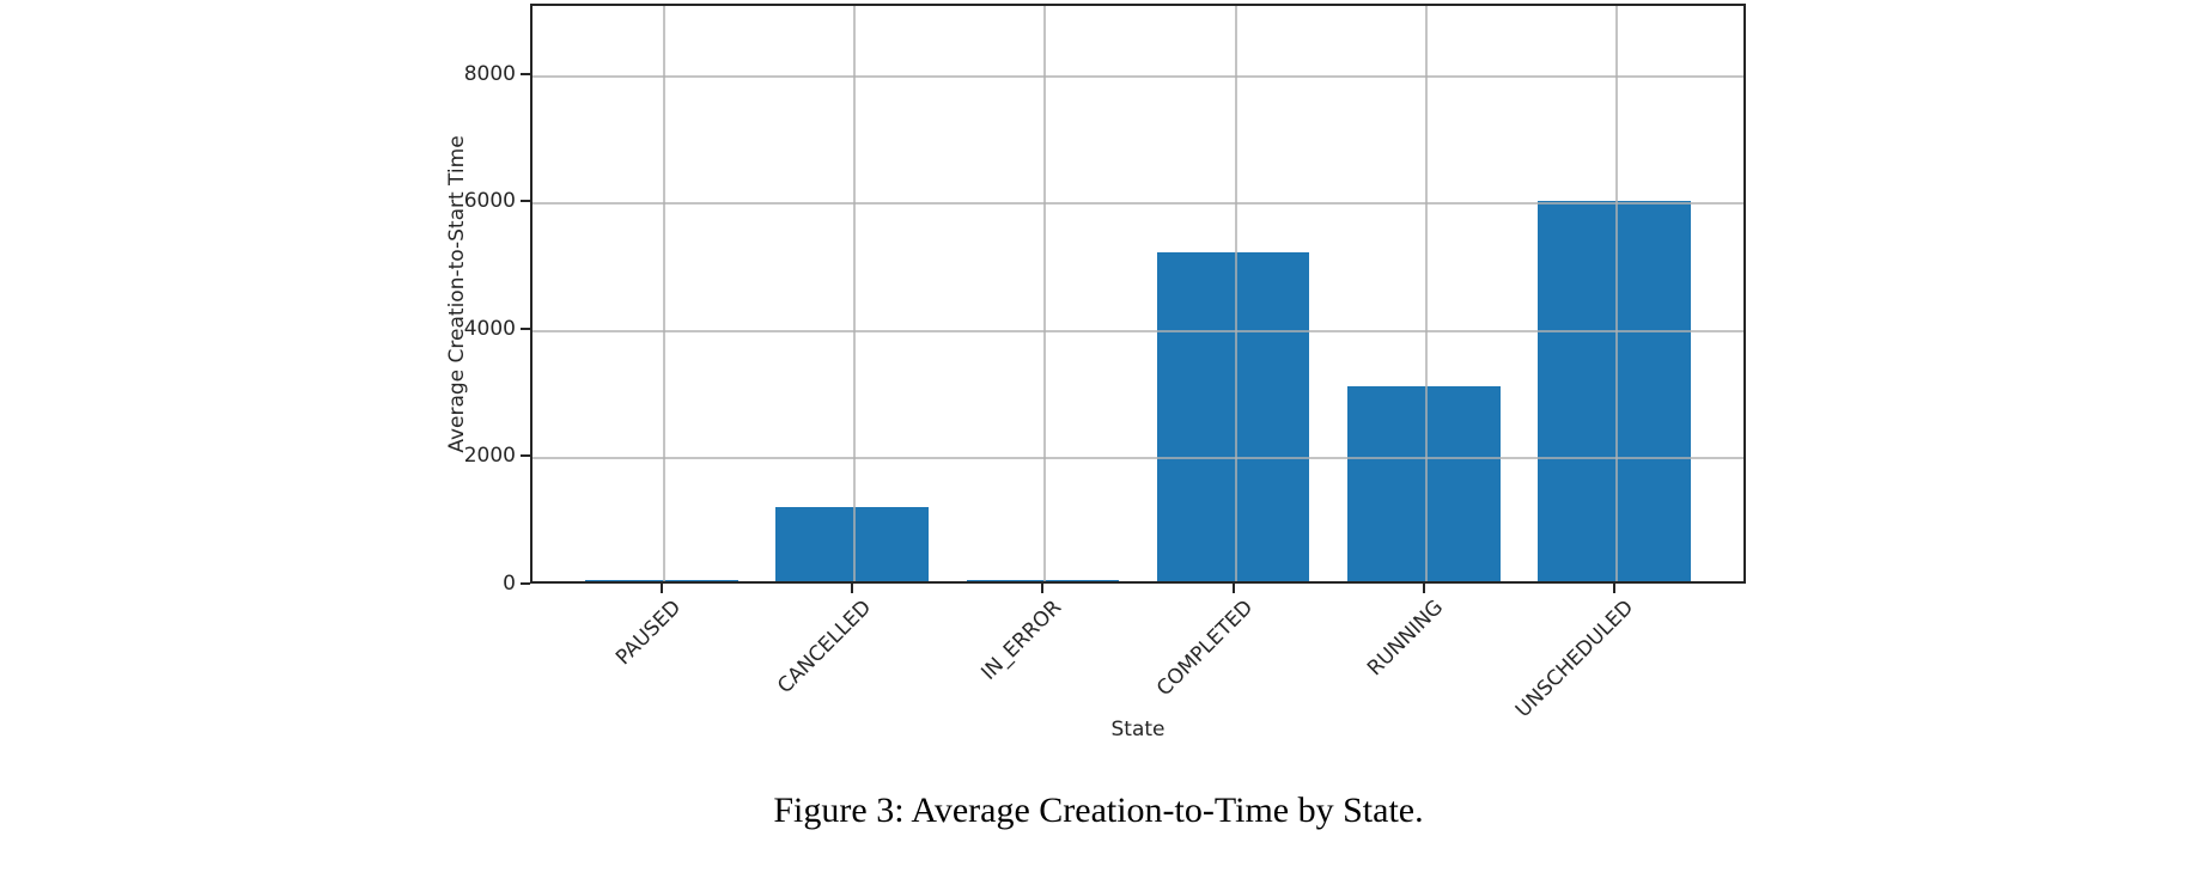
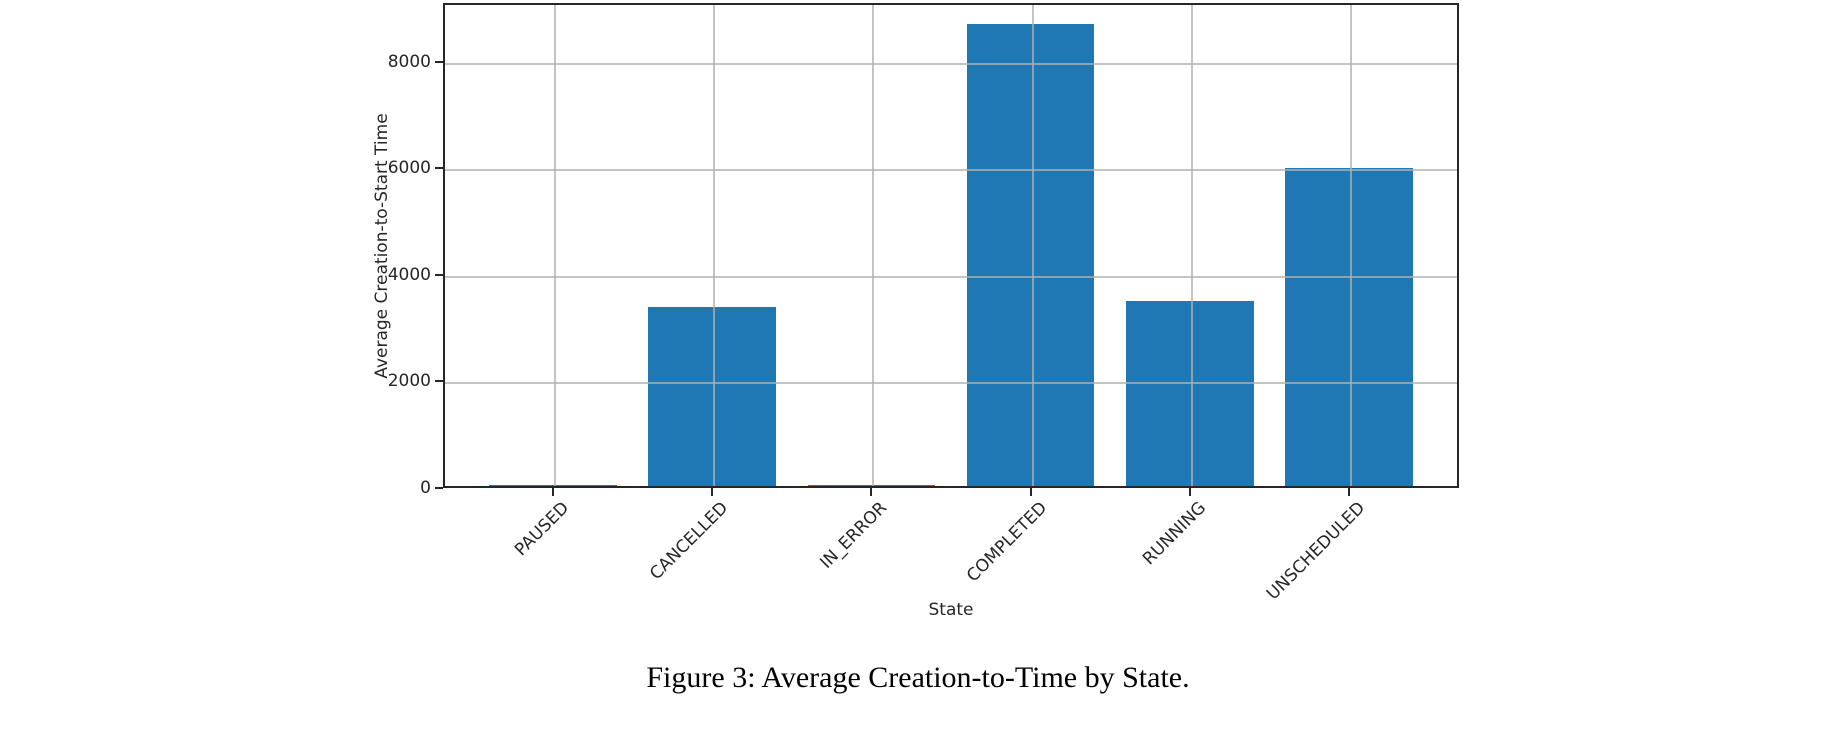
CANCELLED: 1200 -> 3400
COMPLETED: 5200 -> 8700
RUNNING: 3100 -> 3500
